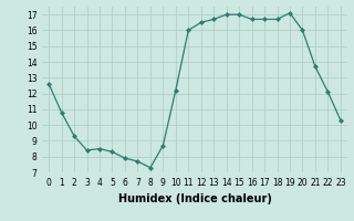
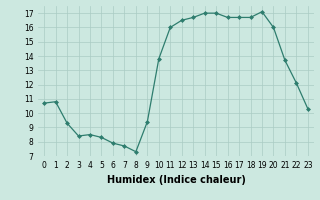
0: 12.6 -> 10.7
9: 8.7 -> 9.4
10: 12.2 -> 13.8
